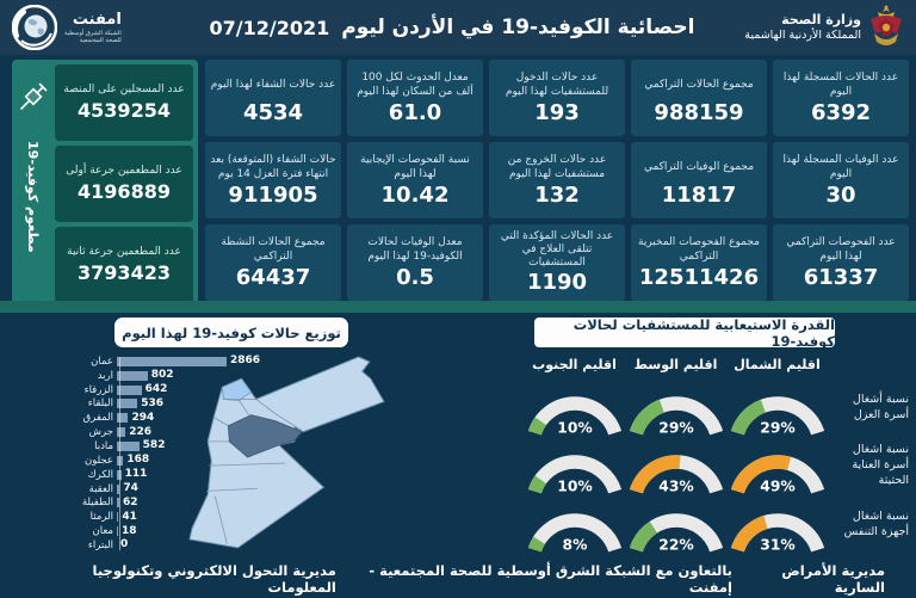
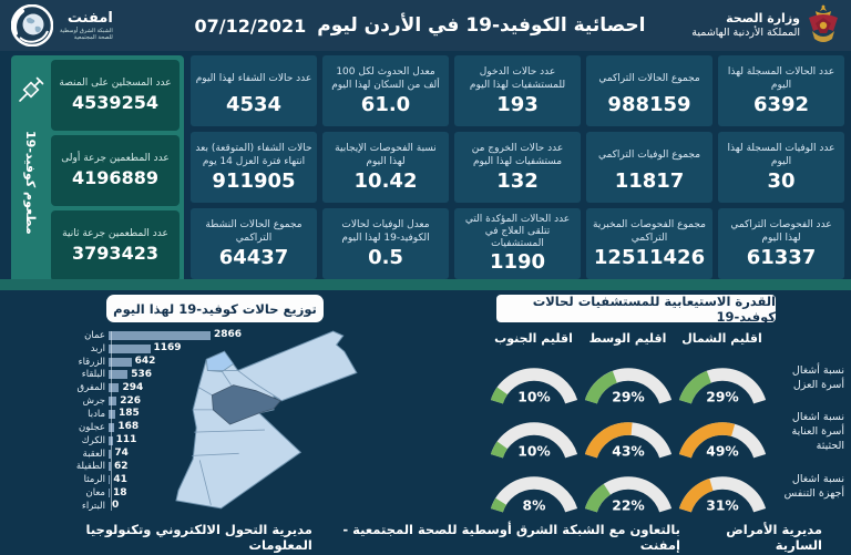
توزيع حالات كوفيد-19 لهذا اليوم/اربد: 802 -> 1169
توزيع حالات كوفيد-19 لهذا اليوم/مادبا: 582 -> 185
